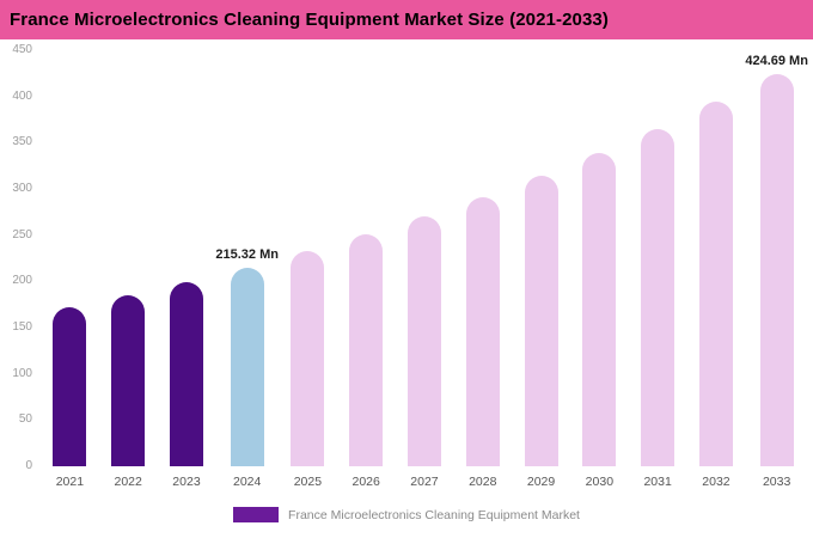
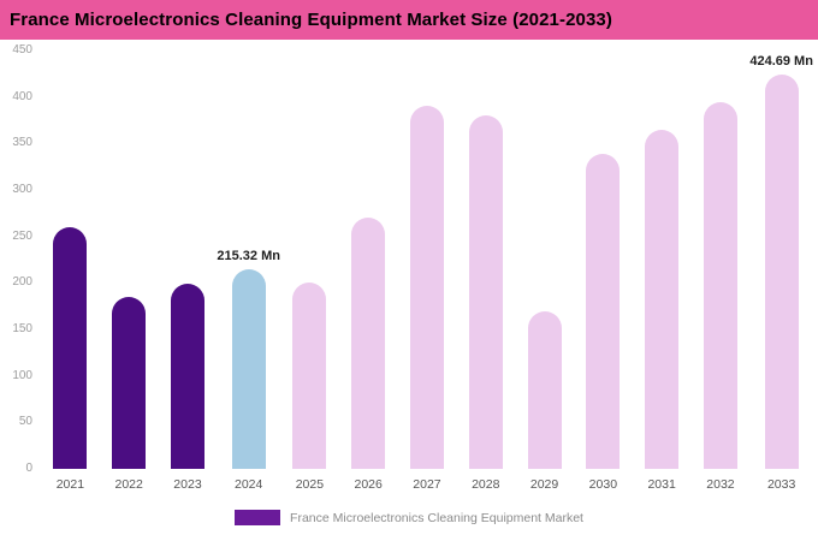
2021: 170 -> 260
2025: 230 -> 200
2026: 250 -> 270
2027: 270 -> 390
2028: 290 -> 380
2029: 310 -> 170
